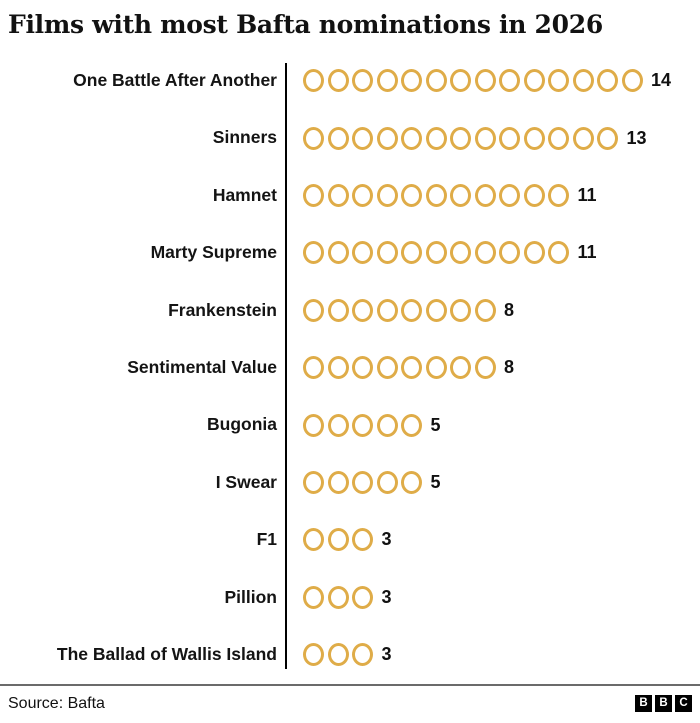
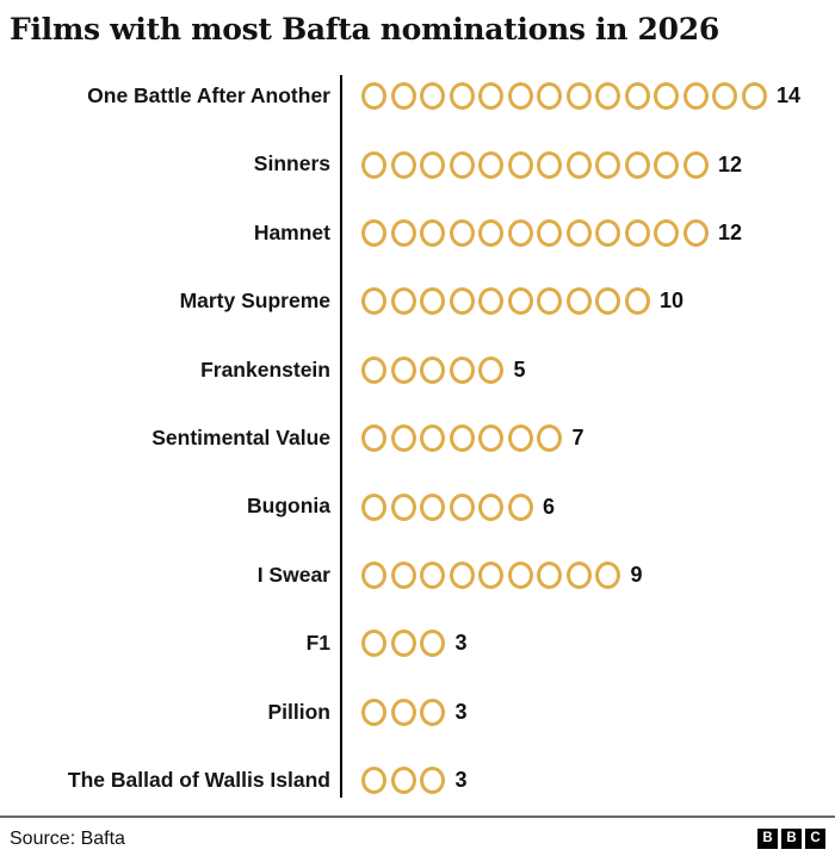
Sinners: 13 -> 12
Hamnet: 11 -> 12
Marty Supreme: 11 -> 10
Frankenstein: 8 -> 5
Sentimental Value: 8 -> 7
Bugonia: 5 -> 6
I Swear: 5 -> 9
